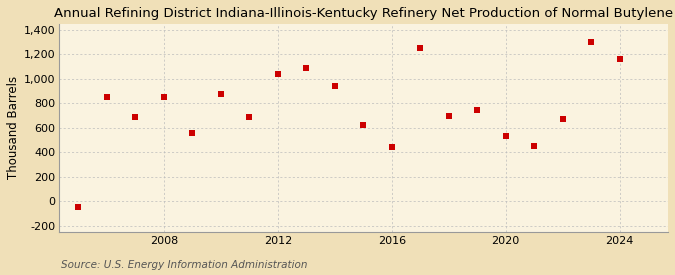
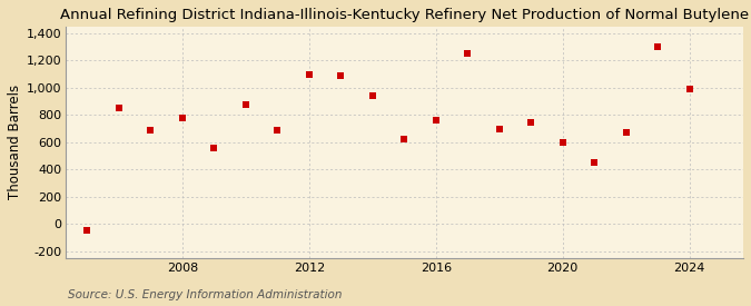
2008: 850 -> 780
2012: 1,040 -> 1,100
2016: 440 -> 760
2020: 530 -> 600
2024: 1,160 -> 990
